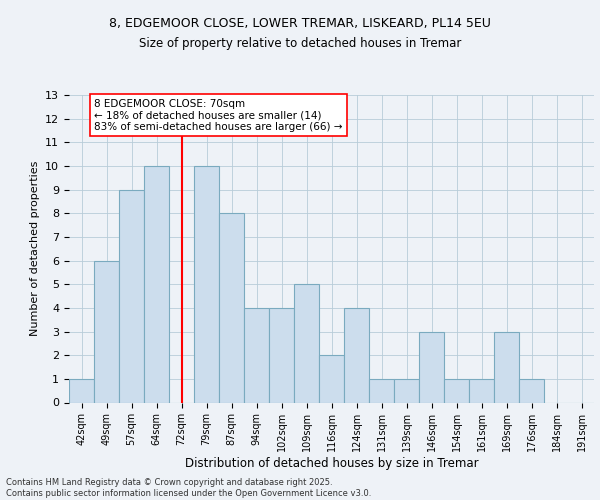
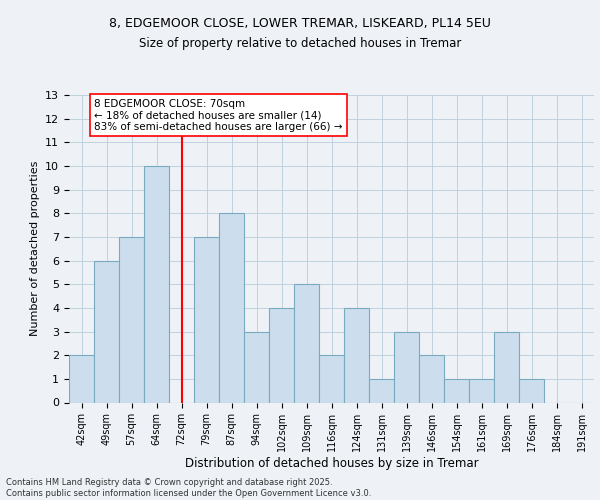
42sqm: 1 -> 2
57sqm: 9 -> 7
79sqm: 10 -> 7
94sqm: 4 -> 3
139sqm: 1 -> 3
146sqm: 3 -> 2
